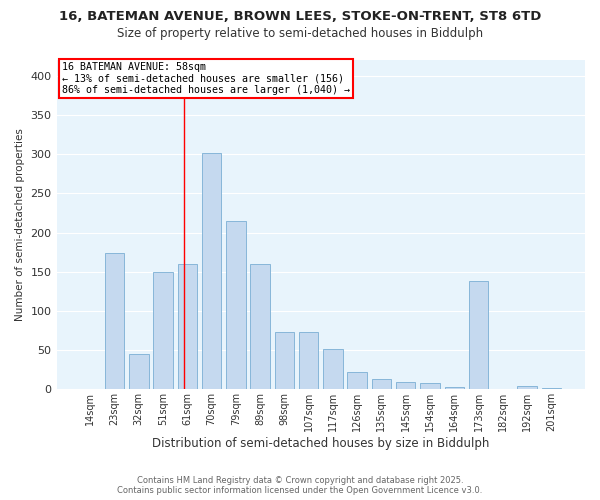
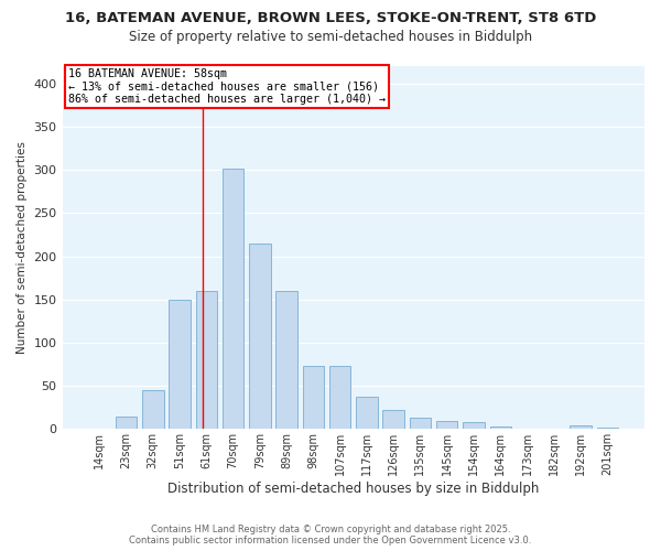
23sqm: 174 -> 15
117sqm: 52 -> 38
173sqm: 138 -> 1
